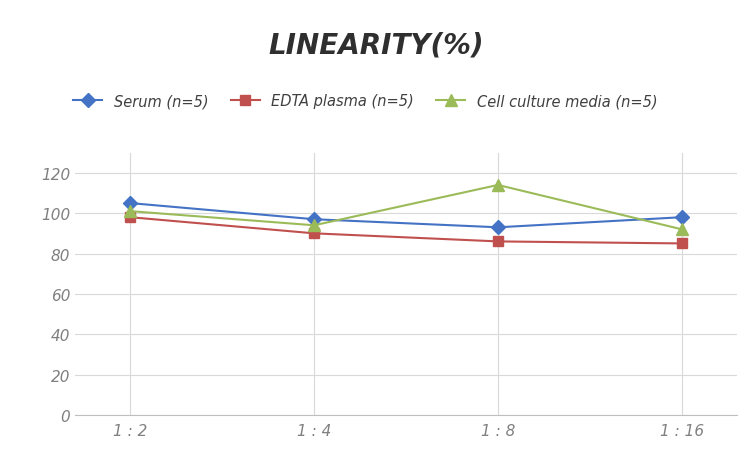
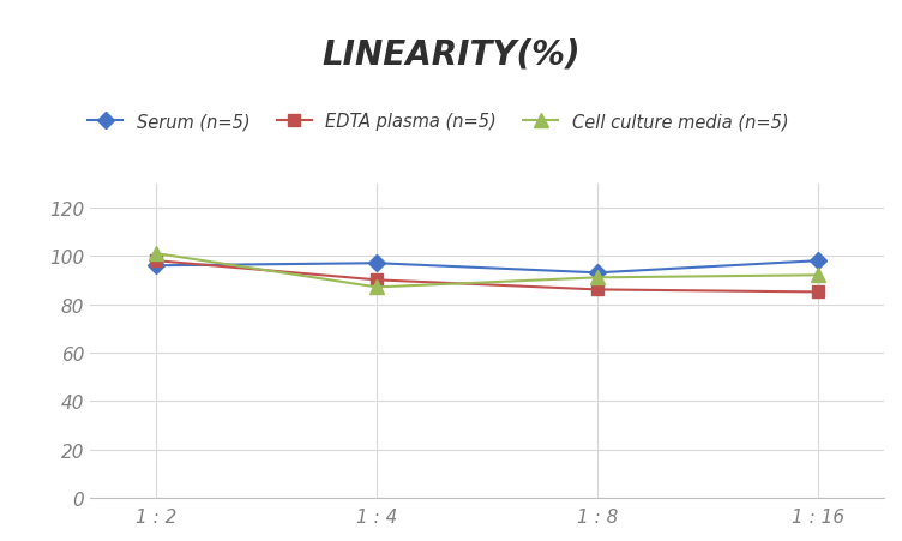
Serum (n=5)/1 : 2: 105 -> 96
Cell culture media (n=5)/1 : 4: 94 -> 87
Cell culture media (n=5)/1 : 8: 114 -> 91
